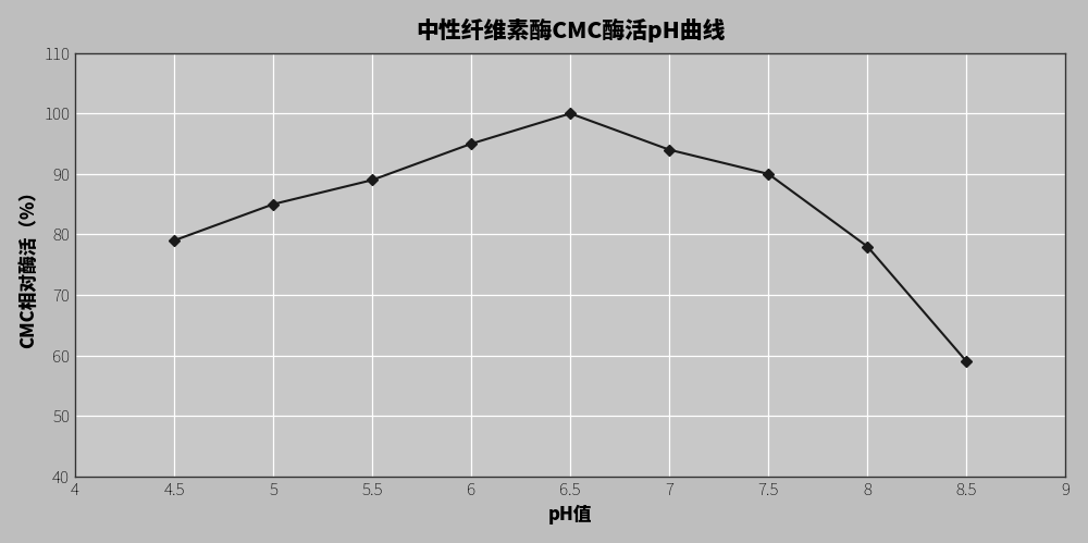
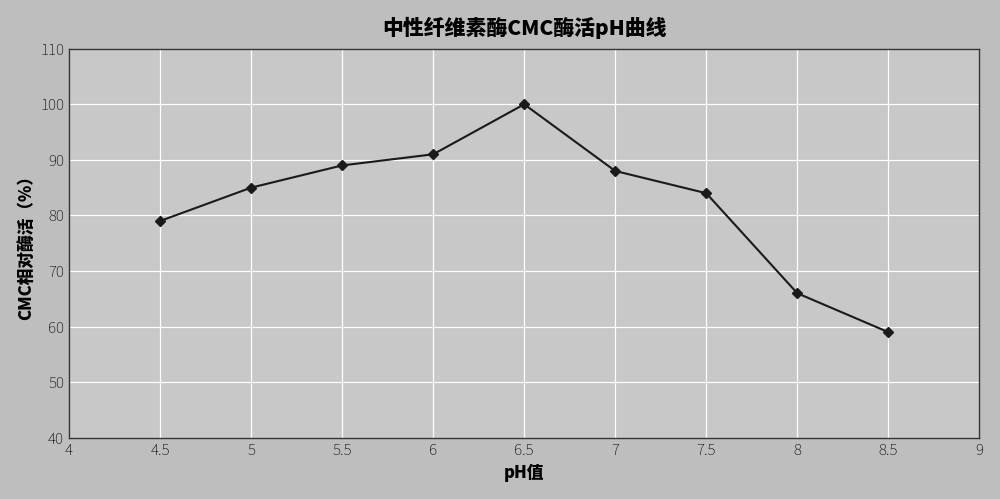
6: 95 -> 91
7: 94 -> 88
7.5: 90 -> 84
8: 78 -> 66
